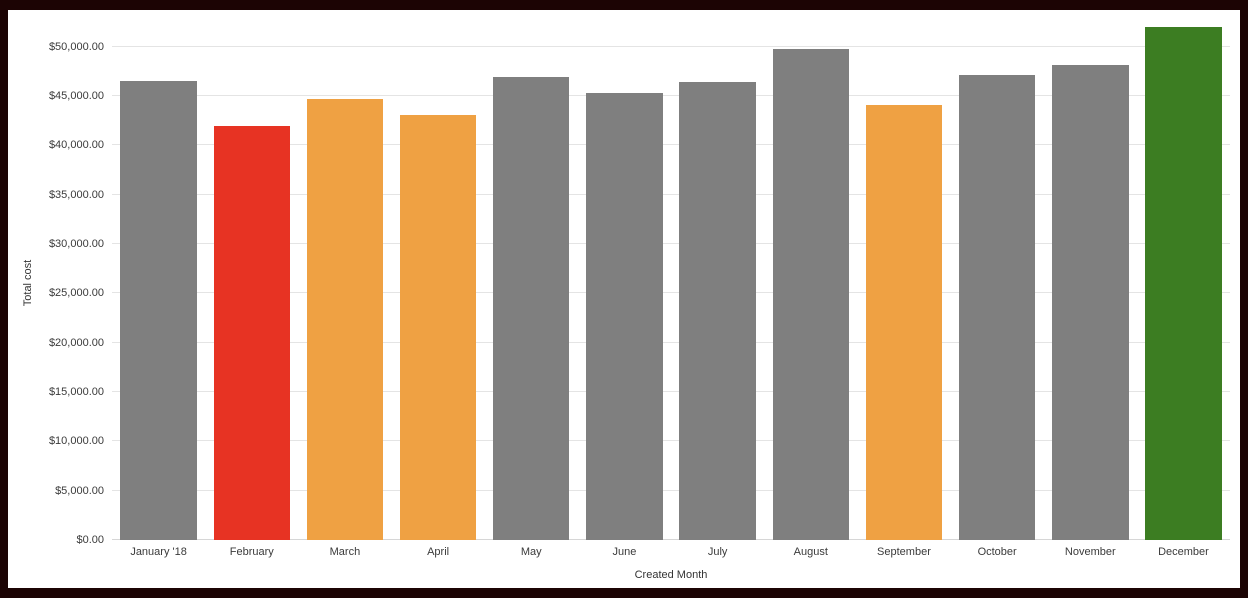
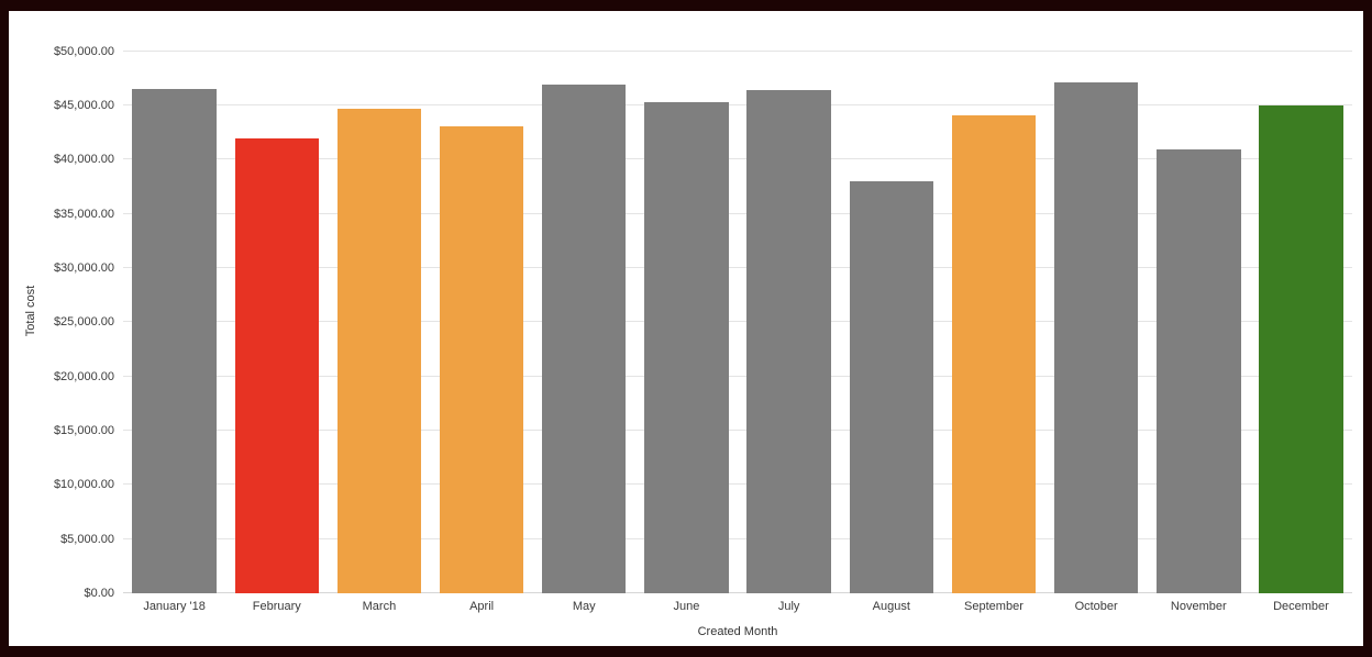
August: $50000 -> $38000
November: $48000 -> $41000
December: $52000 -> $45000
